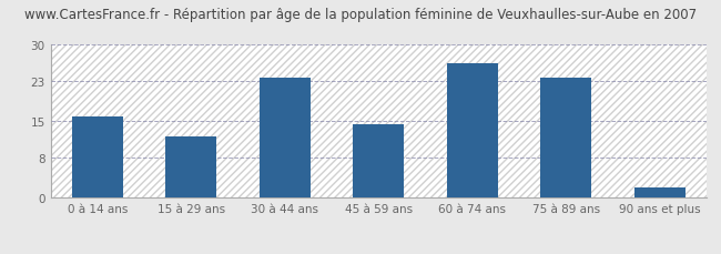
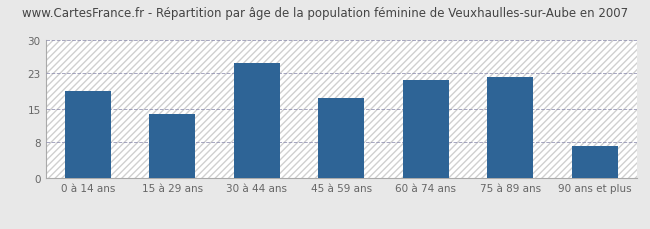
0 à 14 ans: 16.0 -> 19.0
15 à 29 ans: 12.0 -> 14.0
30 à 44 ans: 23.5 -> 25.0
45 à 59 ans: 14.5 -> 17.5
60 à 74 ans: 26.5 -> 21.5
75 à 89 ans: 23.5 -> 22.0
90 ans et plus: 2.0 -> 7.0
